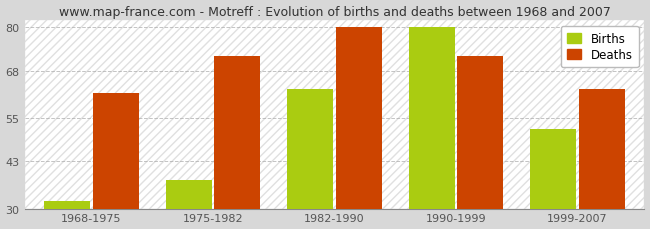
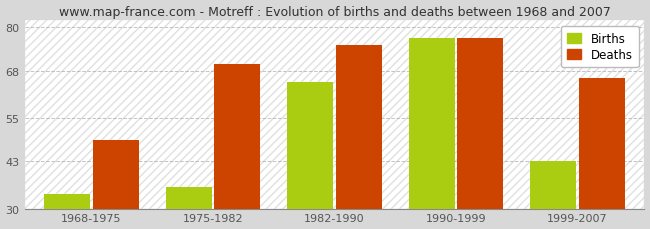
Births/1968-1975: 32 -> 34
Deaths/1968-1975: 62 -> 49
Births/1975-1982: 38 -> 36
Deaths/1975-1982: 72 -> 70
Births/1982-1990: 63 -> 65
Deaths/1982-1990: 80 -> 75
Births/1990-1999: 80 -> 77
Deaths/1990-1999: 72 -> 77
Births/1999-2007: 52 -> 43
Deaths/1999-2007: 63 -> 66
